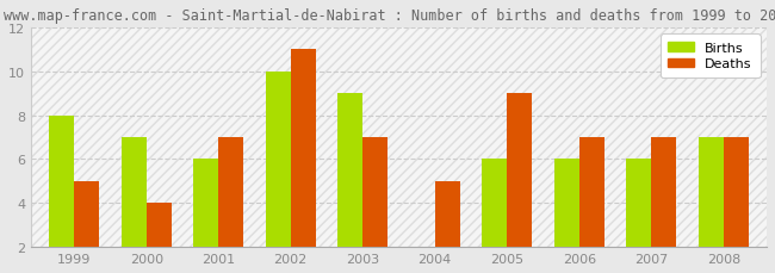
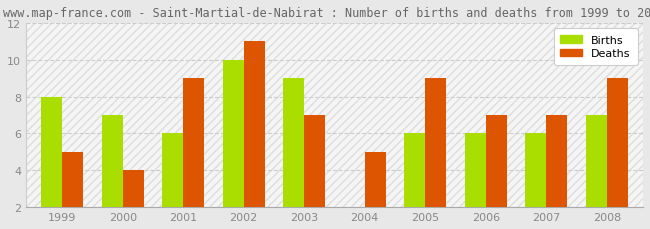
Deaths/2001: 7 -> 9
Deaths/2008: 7 -> 9
